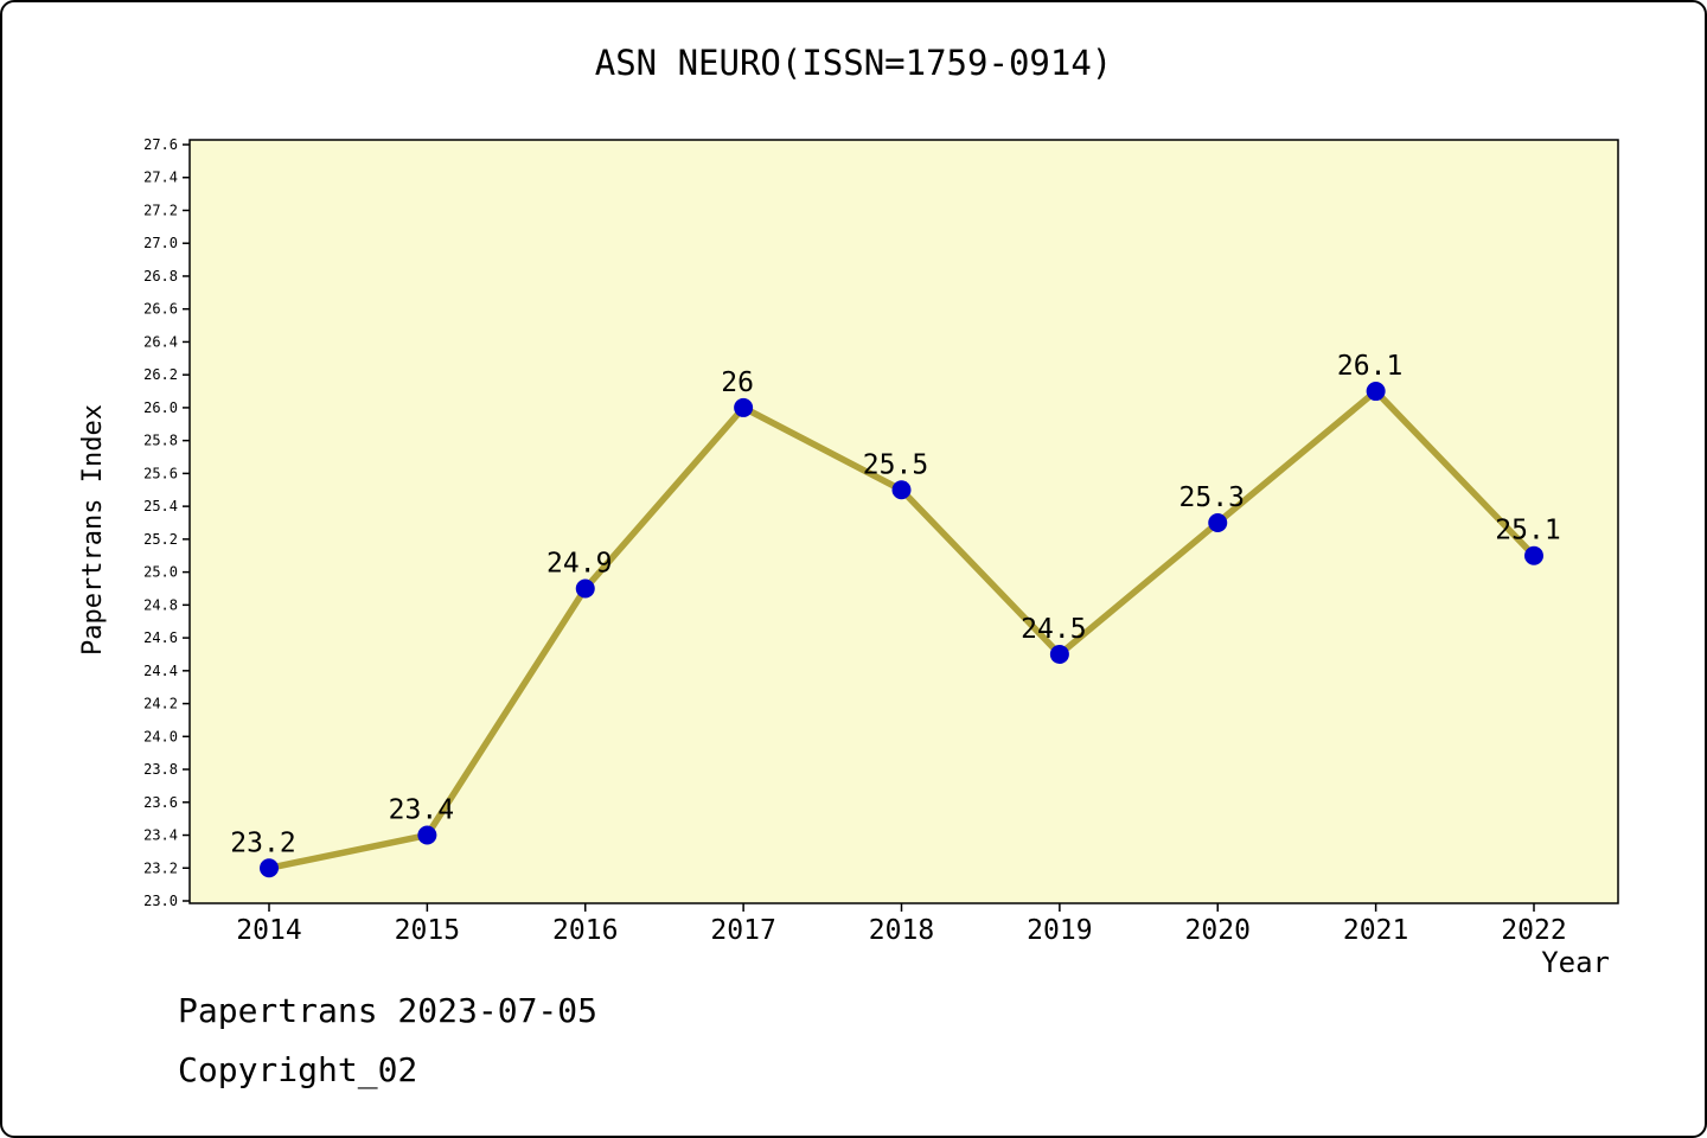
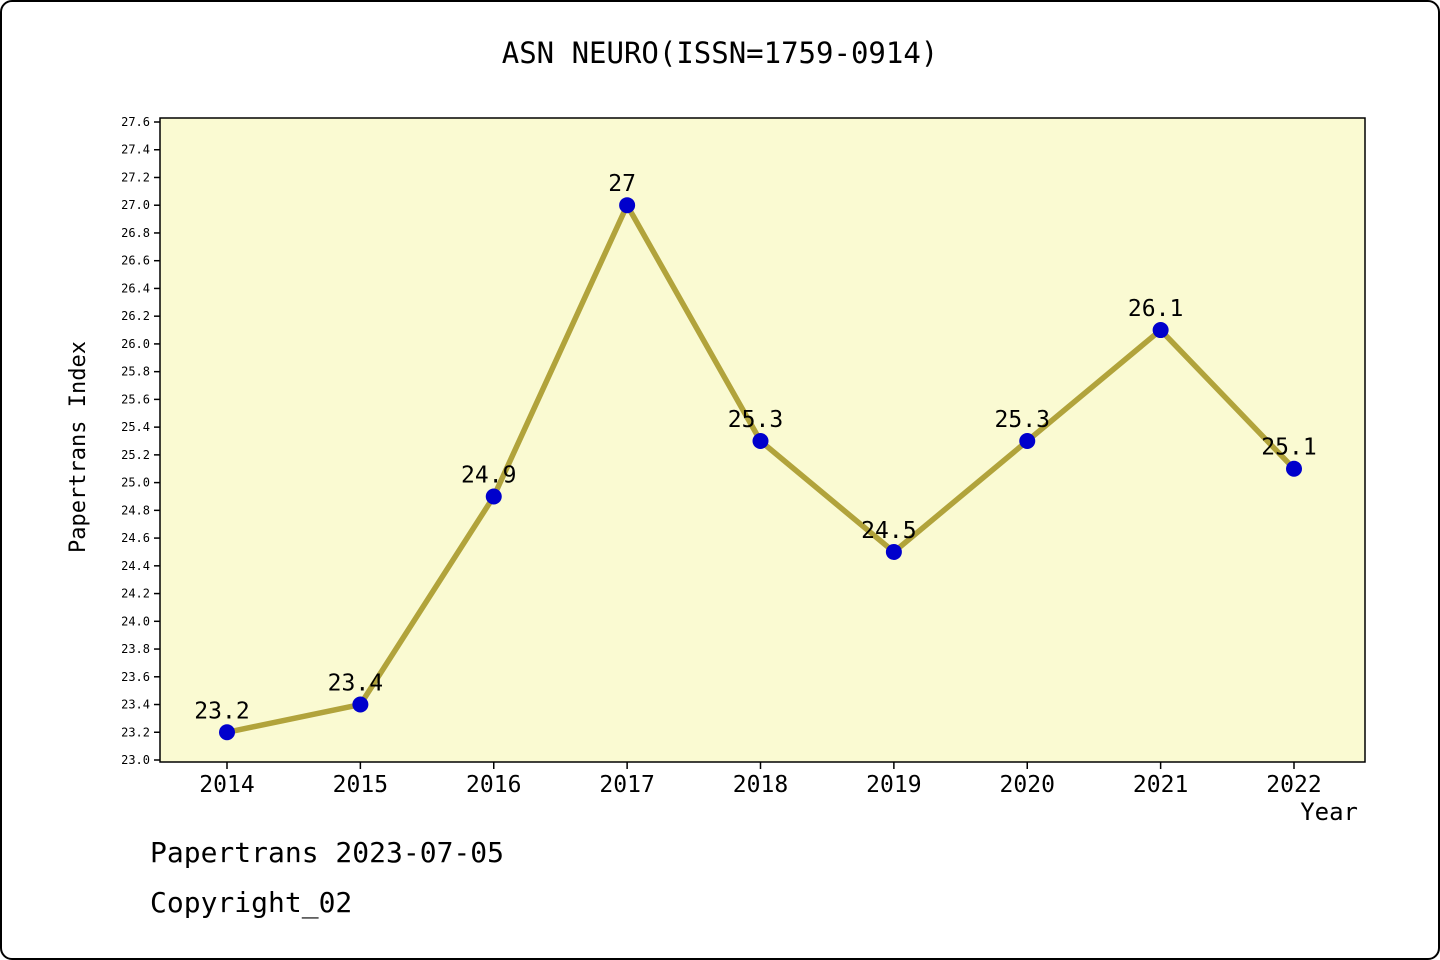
2017: 26 -> 27
2018: 25.5 -> 25.3
